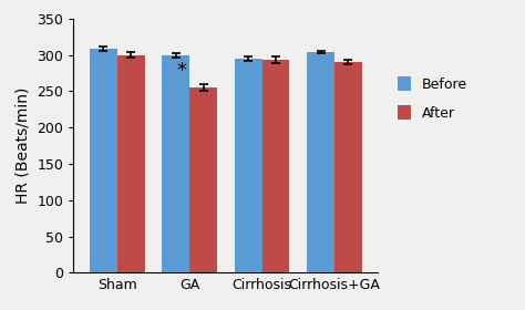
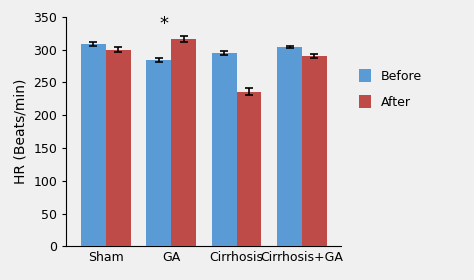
Before/GA: 300 -> 284
After/GA: 255 -> 316
After/Cirrhosis: 293 -> 236
